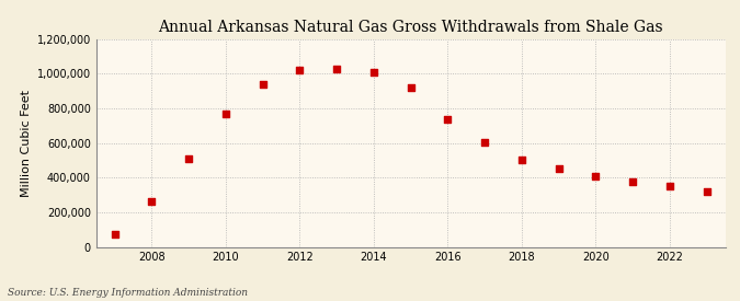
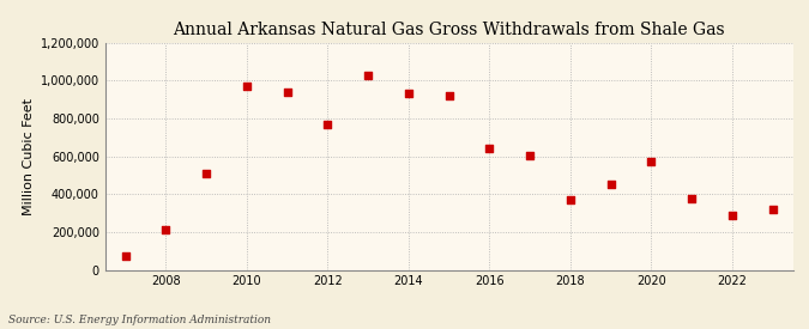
2008: 260,000 -> 210,000
2010: 770,000 -> 970,000
2012: 1,020,000 -> 770,000
2014: 1,010,000 -> 930,000
2016: 740,000 -> 640,000
2018: 500,000 -> 370,000
2020: 400,000 -> 570,000
2022: 350,000 -> 290,000
